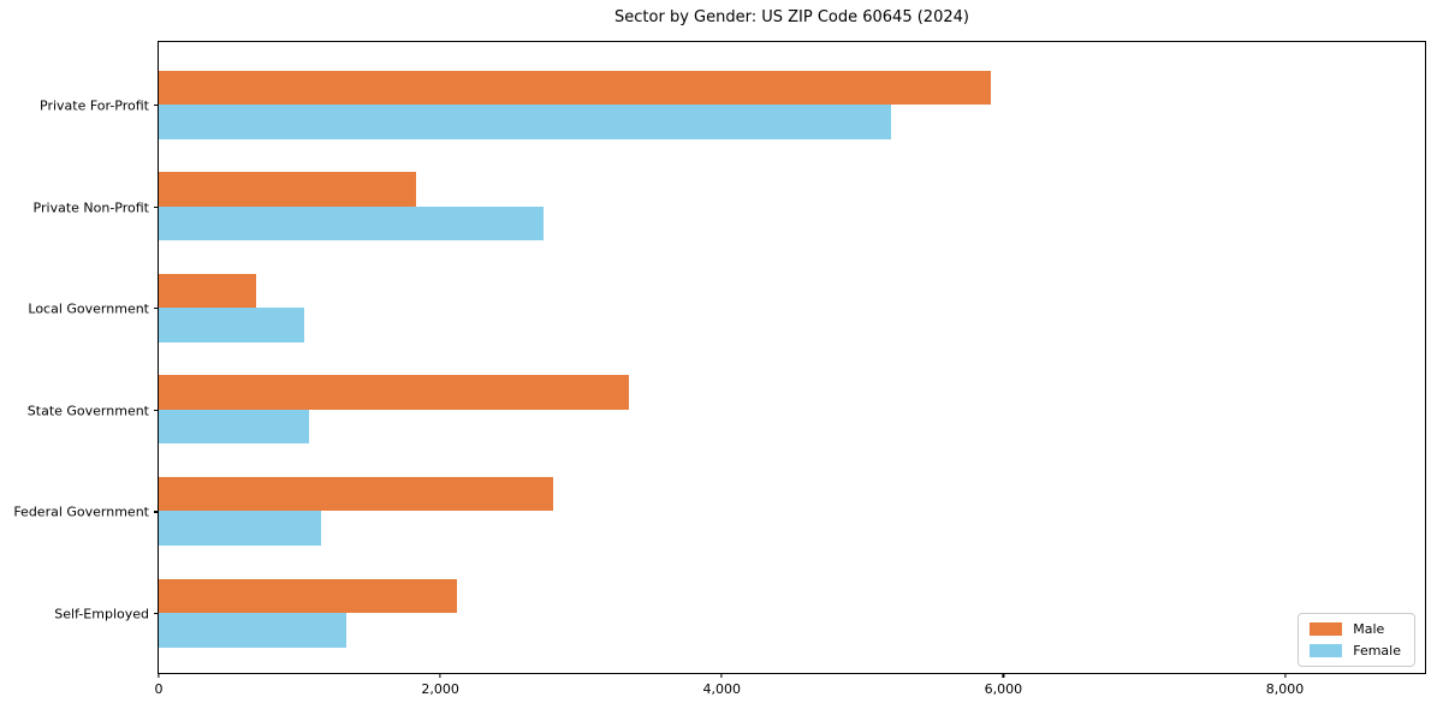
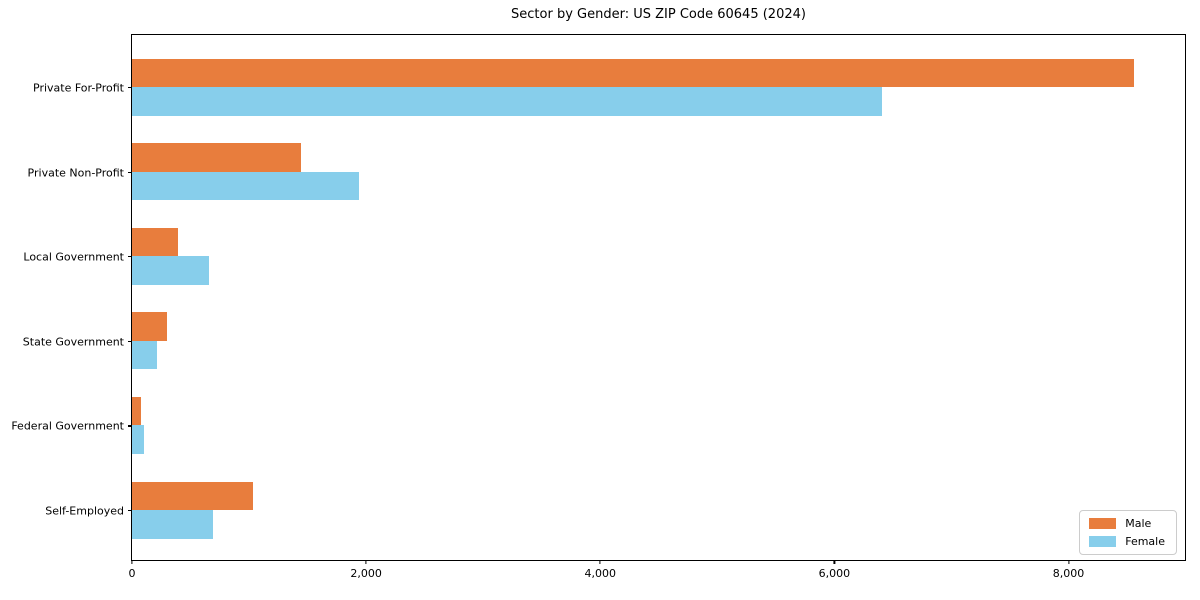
Male/Private For-Profit: 5910 -> 8560
Female/Private For-Profit: 5200 -> 6410
Male/Private Non-Profit: 1830 -> 1440
Female/Private Non-Profit: 2730 -> 1940
Male/Local Government: 690 -> 390
Female/Local Government: 1030 -> 660
Male/State Government: 3340 -> 300
Female/State Government: 1070 -> 220
Male/Federal Government: 2800 -> 80
Female/Federal Government: 1150 -> 100
Male/Self-Employed: 2120 -> 1030
Female/Self-Employed: 1330 -> 690
